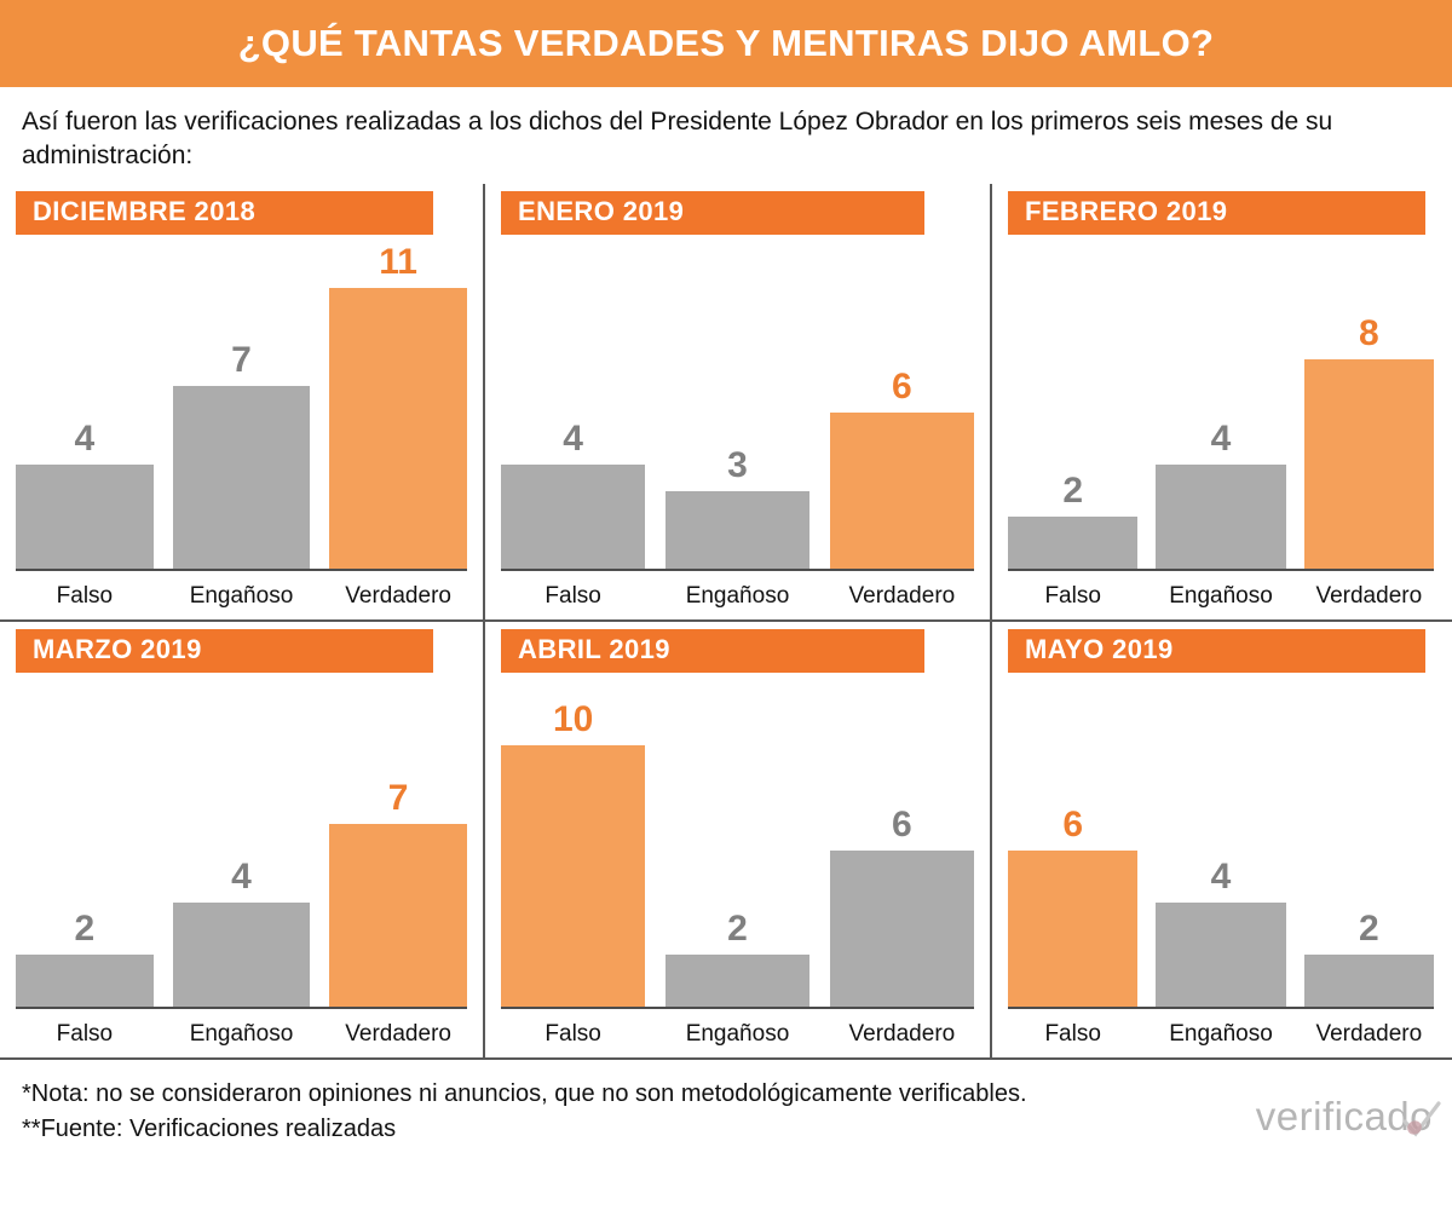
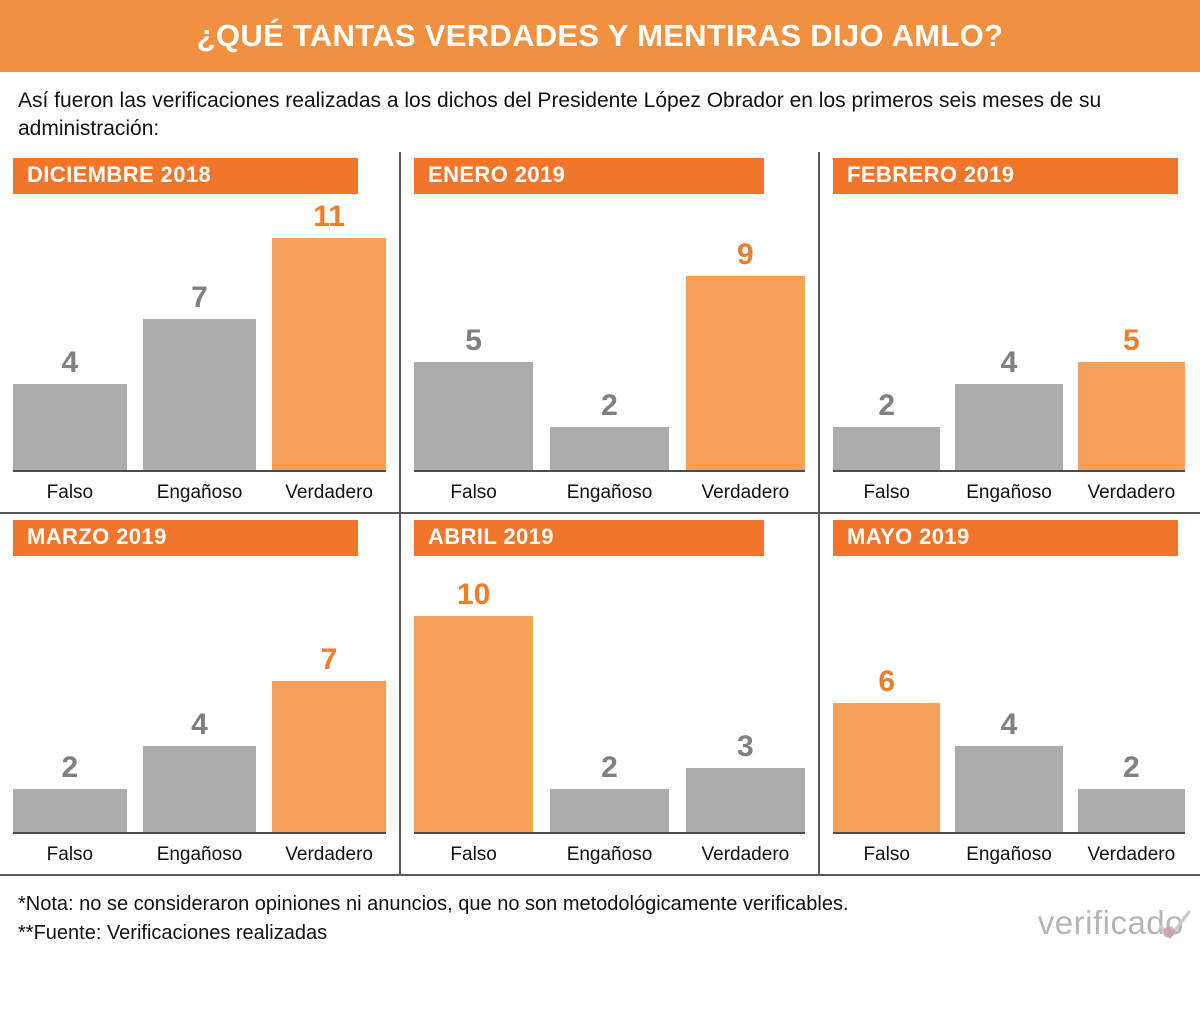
ENERO 2019/Falso: 4 -> 5
ENERO 2019/Engañoso: 3 -> 2
ENERO 2019/Verdadero: 6 -> 9
FEBRERO 2019/Verdadero: 8 -> 5
ABRIL 2019/Verdadero: 6 -> 3
